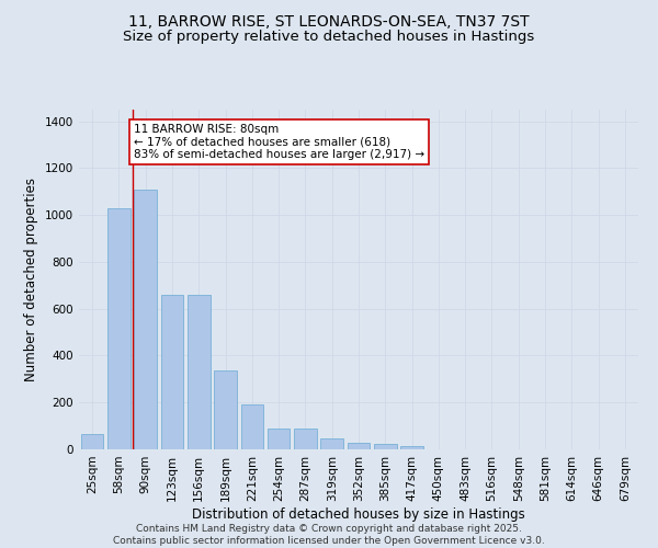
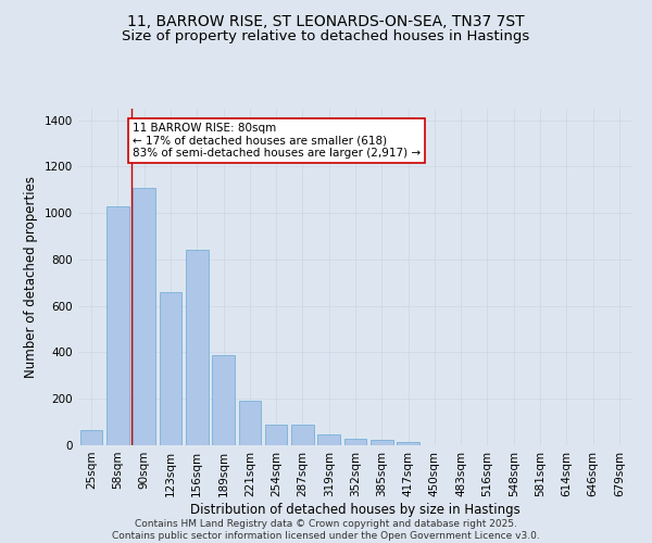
156sqm: 660 -> 840
189sqm: 335 -> 390
